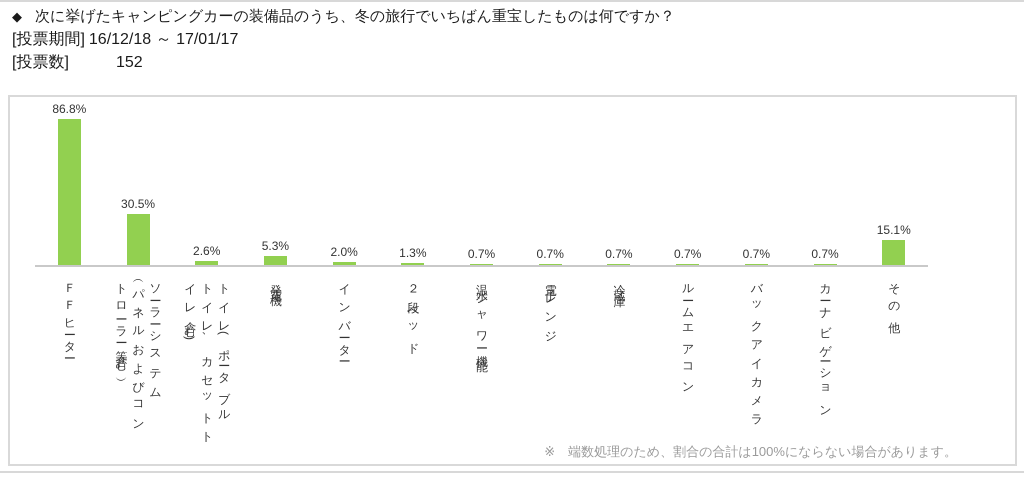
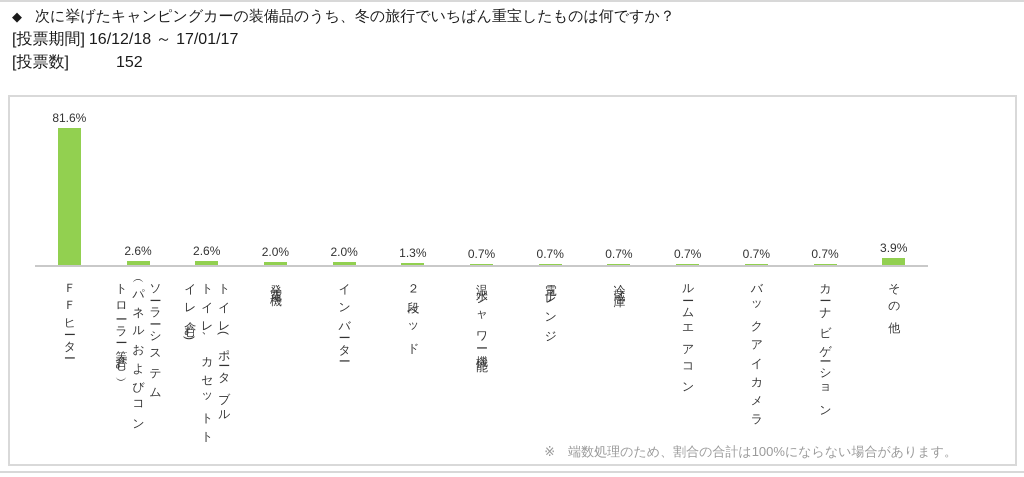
ＦＦヒーター: 86.8% -> 81.6%
ソーラーシステム （パネルおよびコン トローラー等含む）: 30.5% -> 2.6%
発電機: 5.3% -> 2.0%
その他: 15.1% -> 3.9%
